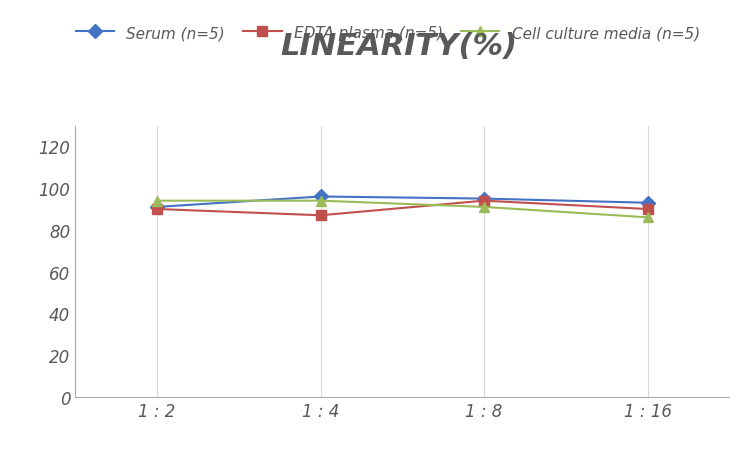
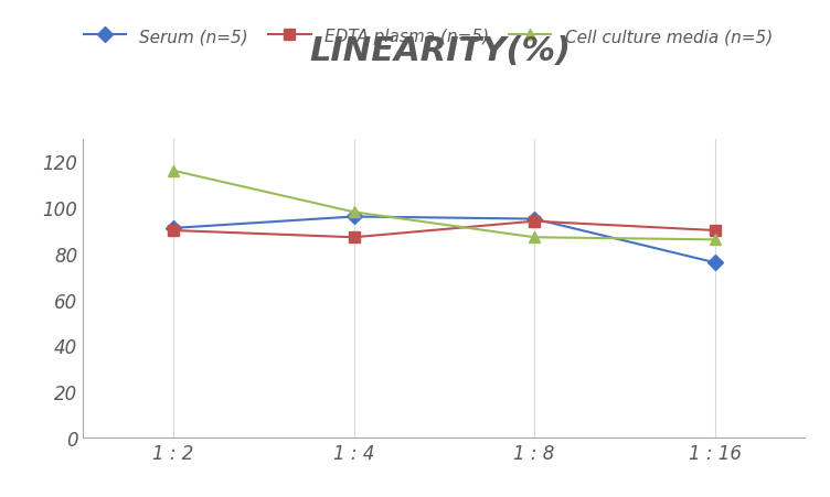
Cell culture media (n=5)/1 : 2: 94 -> 116
Cell culture media (n=5)/1 : 4: 94 -> 98
Cell culture media (n=5)/1 : 8: 91 -> 87
Serum (n=5)/1 : 16: 93 -> 76
